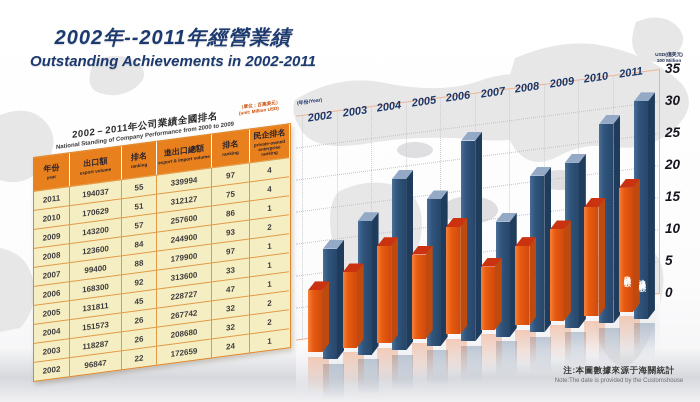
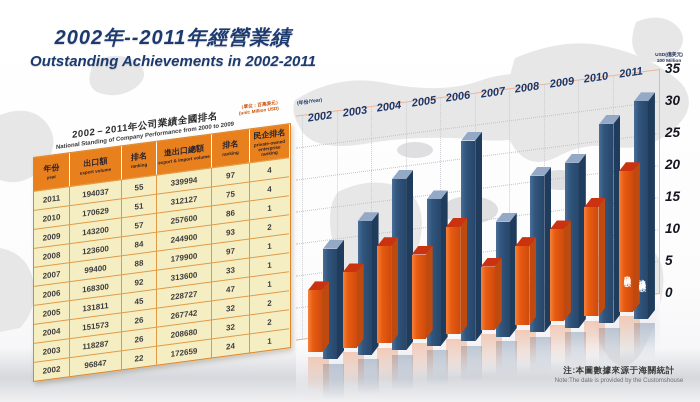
出口總額/2011: 19 -> 22
